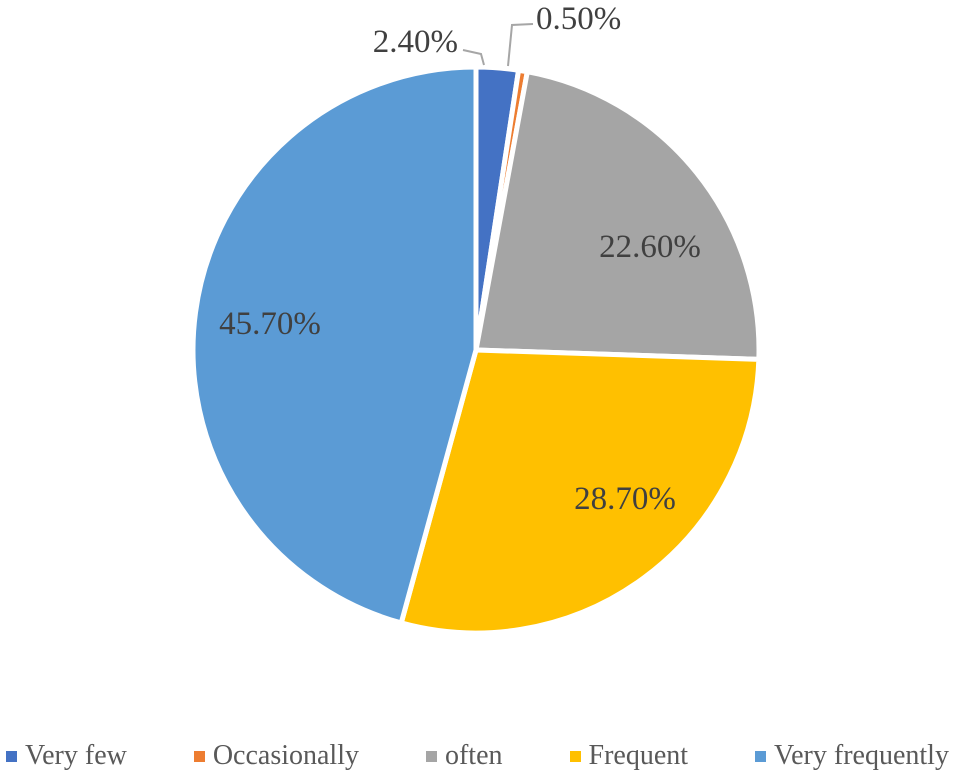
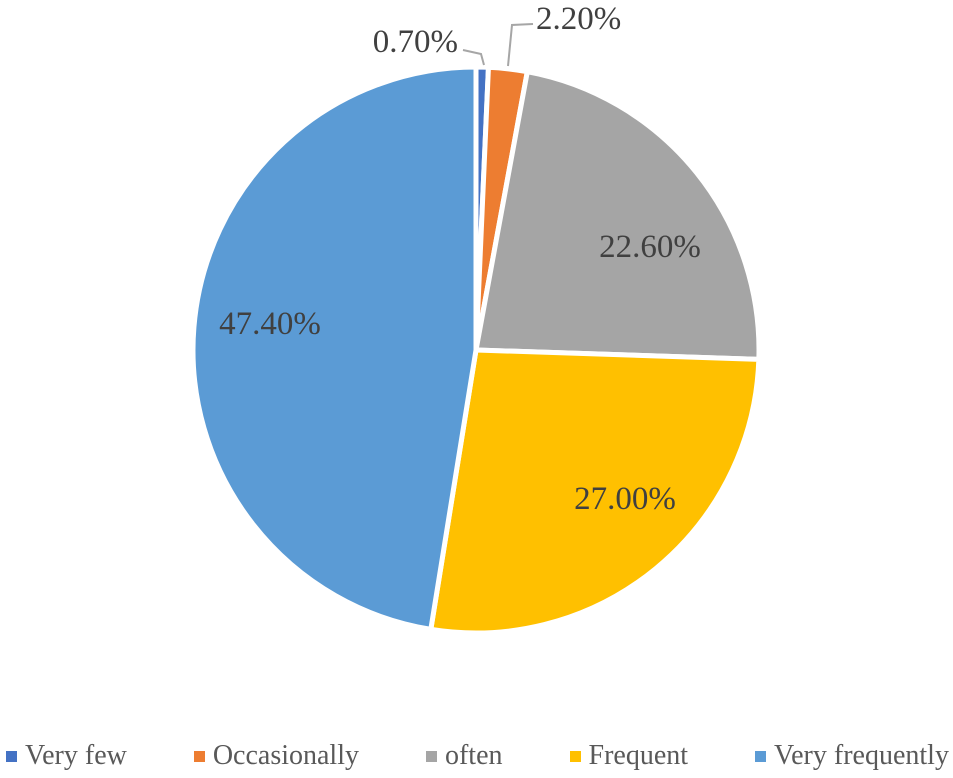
Very few: 2.40% -> 0.70%
Occasionally: 0.50% -> 2.20%
Frequent: 28.70% -> 27.00%
Very frequently: 45.70% -> 47.40%
